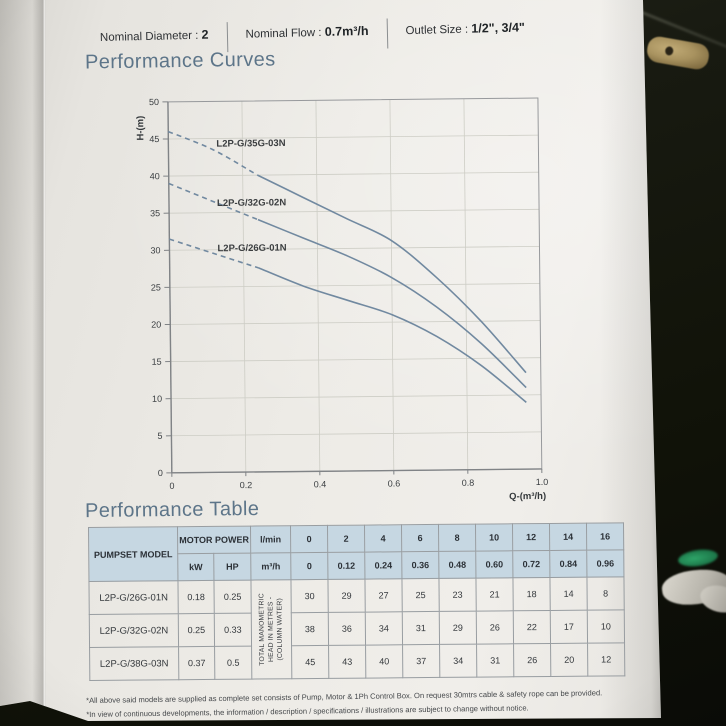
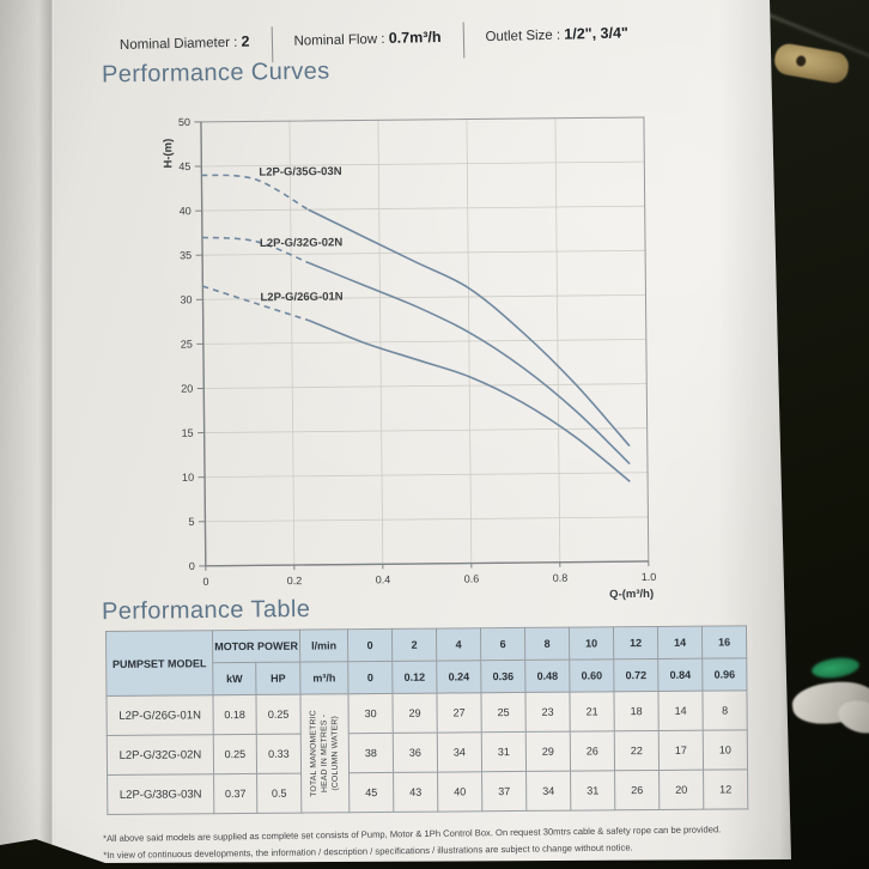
L2P-G/35G-03N/0: 46 -> 44
L2P-G/32G-02N/0: 39 -> 37
